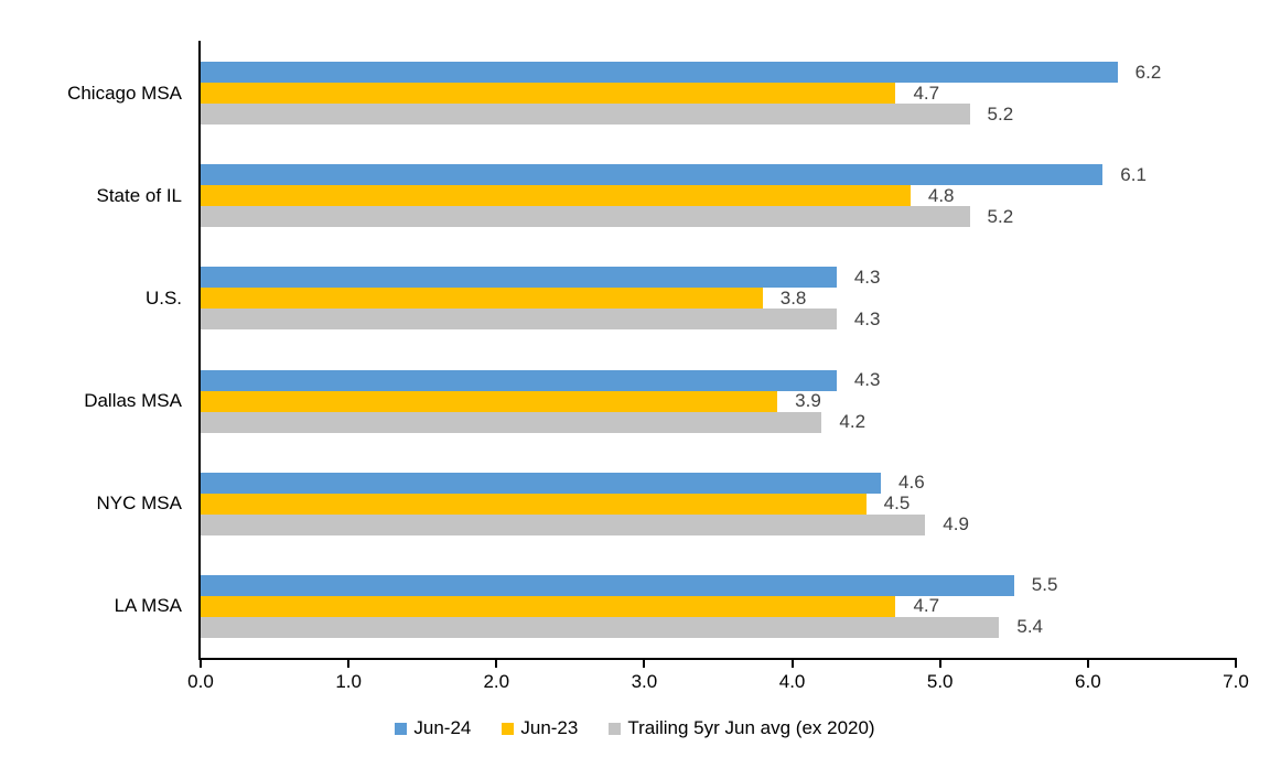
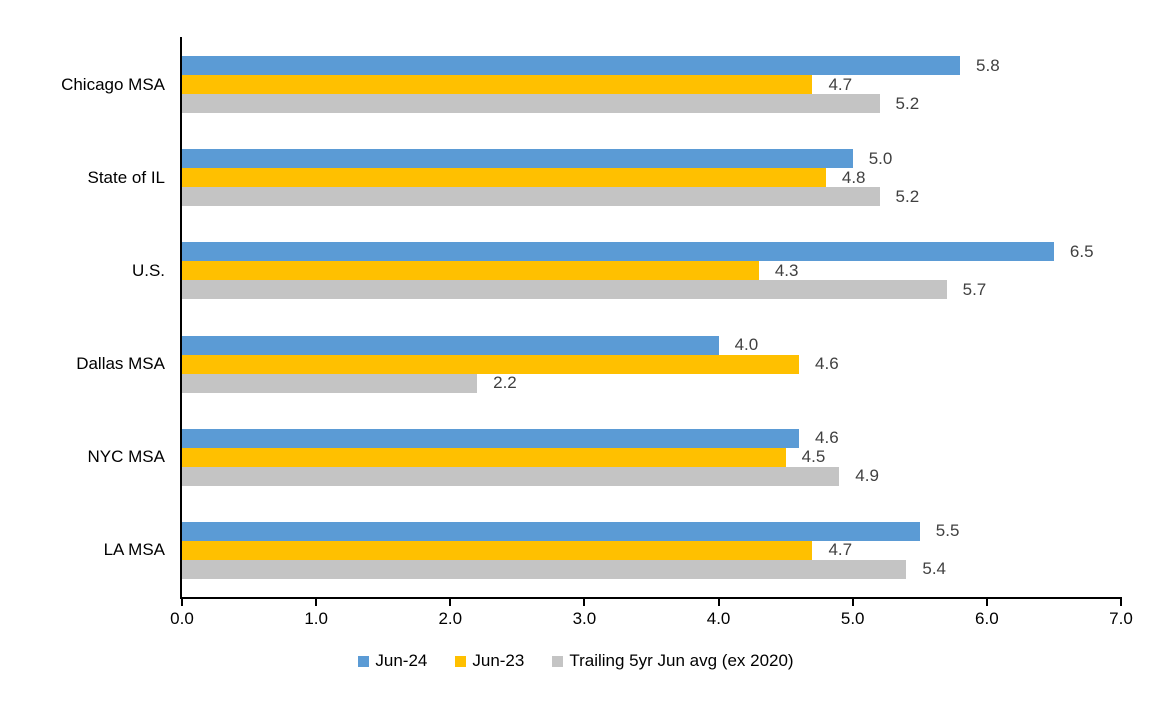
Jun-24/Chicago MSA: 6.2 -> 5.8
Jun-24/State of IL: 6.1 -> 5.0
Jun-24/U.S.: 4.3 -> 6.5
Jun-23/U.S.: 3.8 -> 4.3
Trailing 5yr Jun avg (ex 2020)/U.S.: 4.3 -> 5.7
Jun-24/Dallas MSA: 4.3 -> 4.0
Jun-23/Dallas MSA: 3.9 -> 4.6
Trailing 5yr Jun avg (ex 2020)/Dallas MSA: 4.2 -> 2.2
